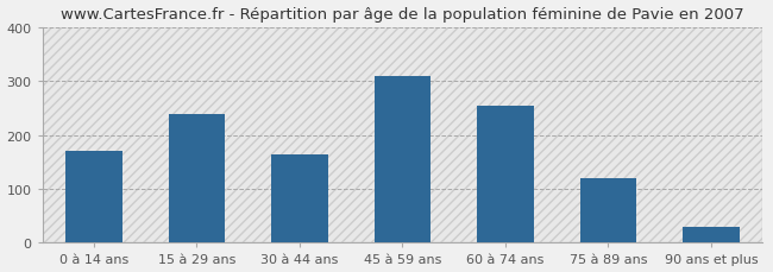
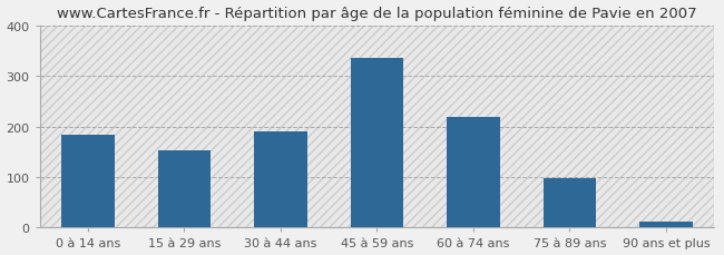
0 à 14 ans: 170 -> 183
15 à 29 ans: 240 -> 152
30 à 44 ans: 165 -> 190
45 à 59 ans: 310 -> 335
60 à 74 ans: 255 -> 220
75 à 89 ans: 120 -> 97
90 ans et plus: 30 -> 12
